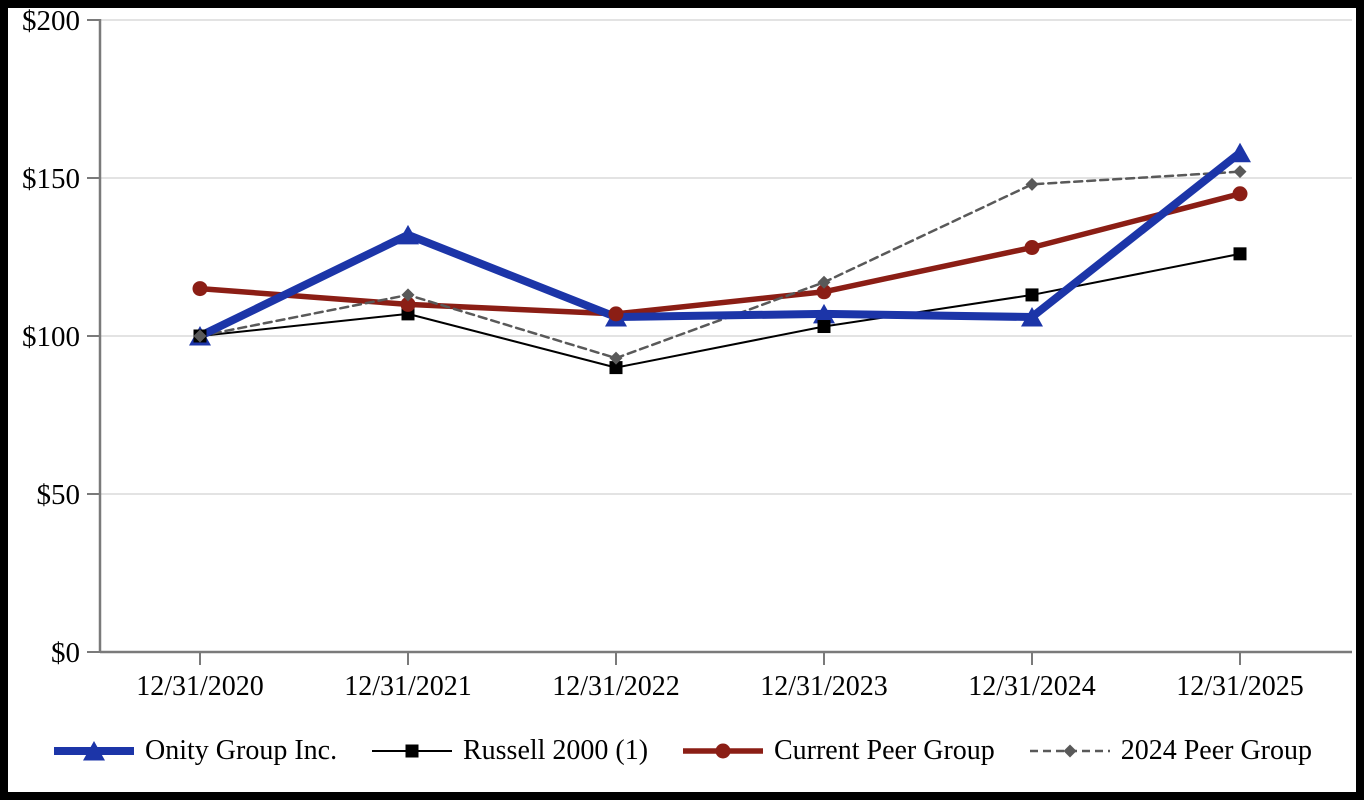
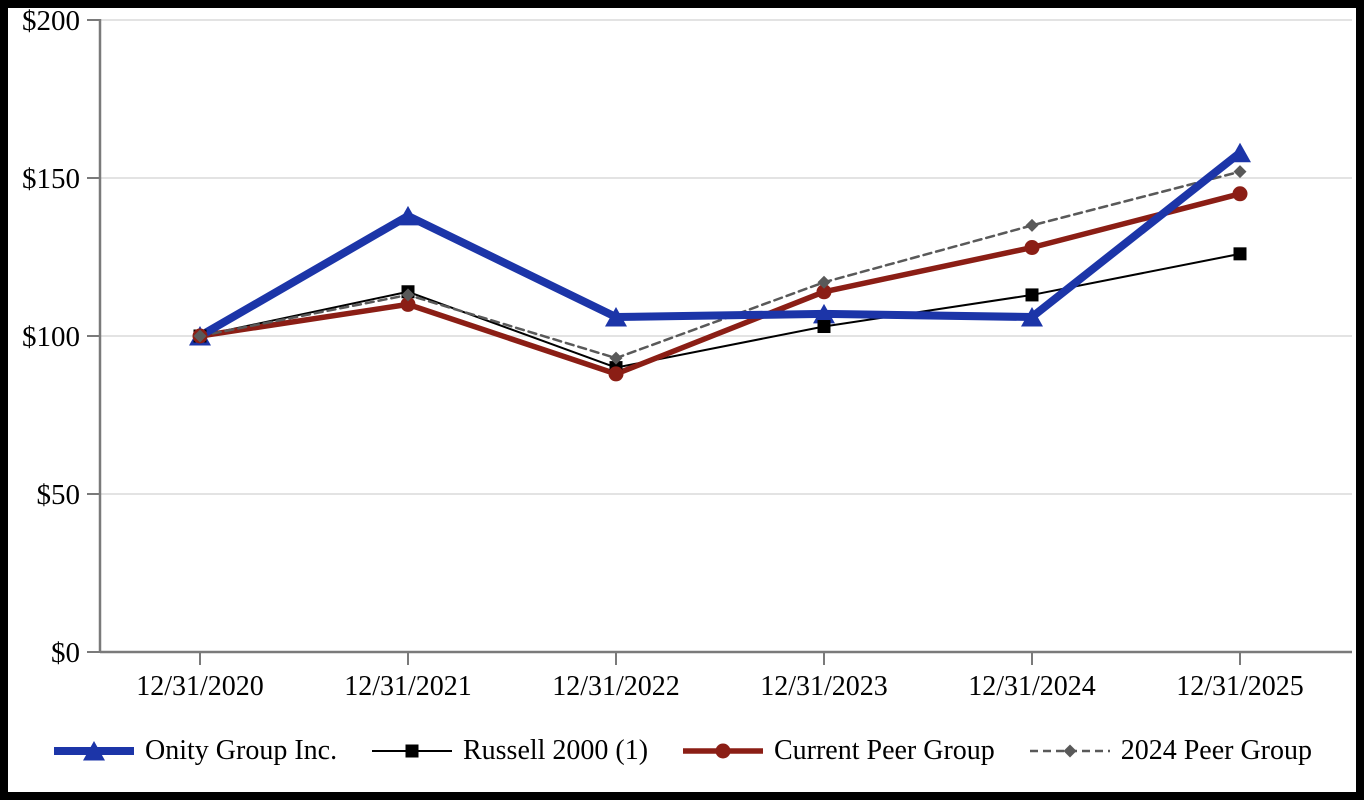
Current Peer Group/12/31/2020: $115 -> $100
Onity Group Inc./12/31/2021: $132 -> $138
Russell 2000 (1)/12/31/2021: $107 -> $114
Current Peer Group/12/31/2022: $107 -> $88
2024 Peer Group/12/31/2024: $148 -> $135
